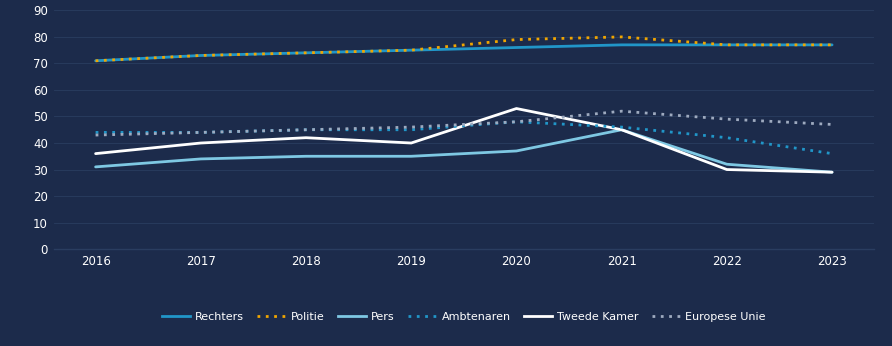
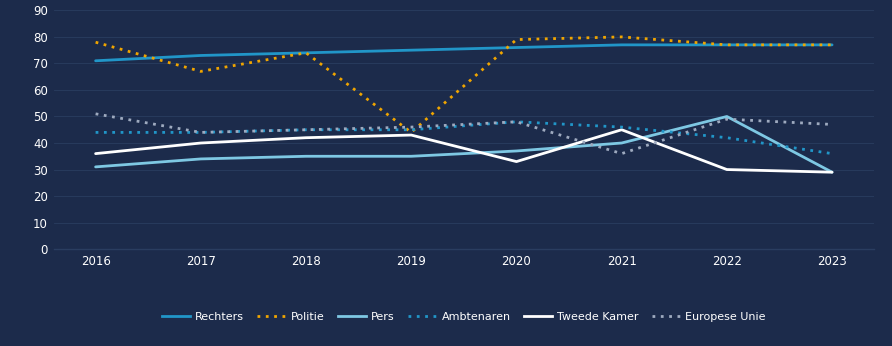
Politie/2016: 71 -> 78
Europese Unie/2016: 43 -> 51
Politie/2017: 73 -> 67
Politie/2019: 75 -> 44
Tweede Kamer/2019: 40 -> 43
Tweede Kamer/2020: 53 -> 33
Pers/2021: 45 -> 40
Europese Unie/2021: 52 -> 36
Pers/2022: 32 -> 50
